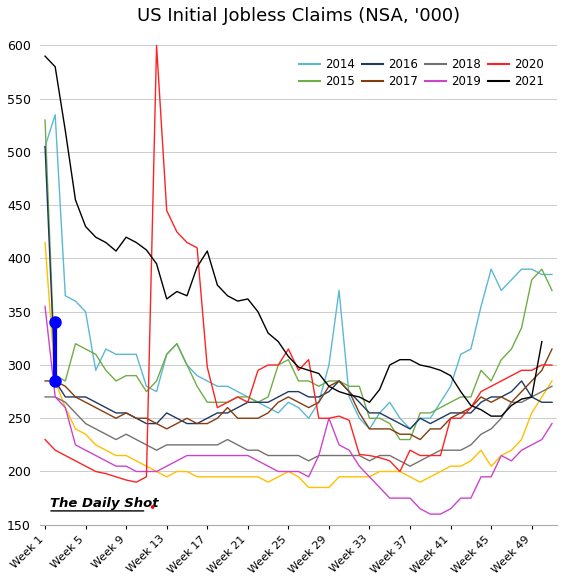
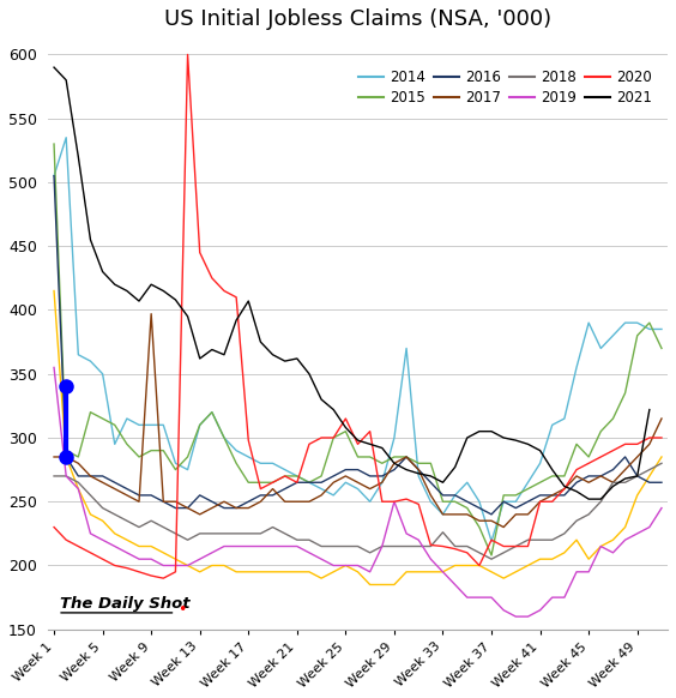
2017/Week 9: 255 -> 397
2018/Week 33: 210 -> 226
2014/Week 37: 240 -> 219
2015/Week 37: 230 -> 208
